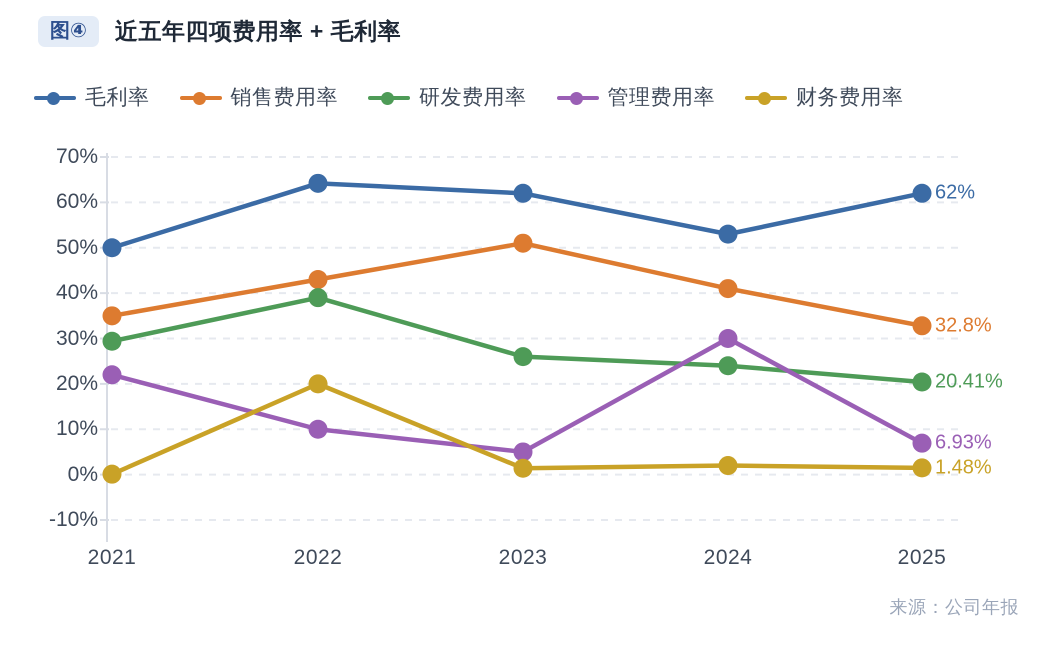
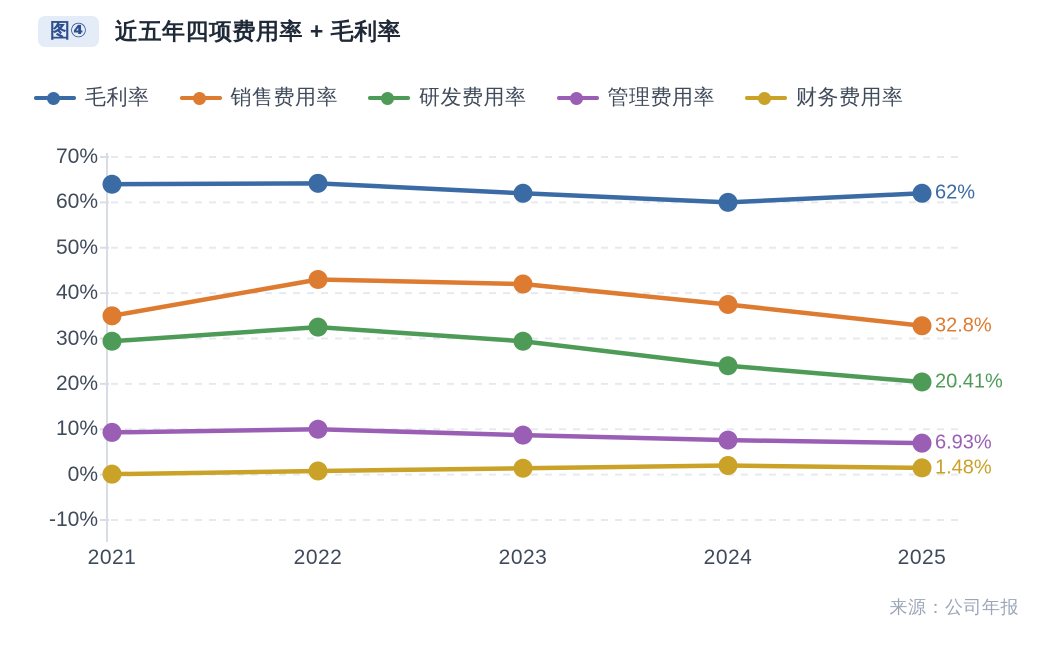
毛利率/2021: 50% -> 64%
管理费用率/2021: 22% -> 9%
研发费用率/2022: 39% -> 32%
财务费用率/2022: 20% -> 1%
销售费用率/2023: 51% -> 42%
研发费用率/2023: 26% -> 29%
管理费用率/2023: 5% -> 9%
毛利率/2024: 53% -> 60%
销售费用率/2024: 41% -> 38%
管理费用率/2024: 30% -> 8%
